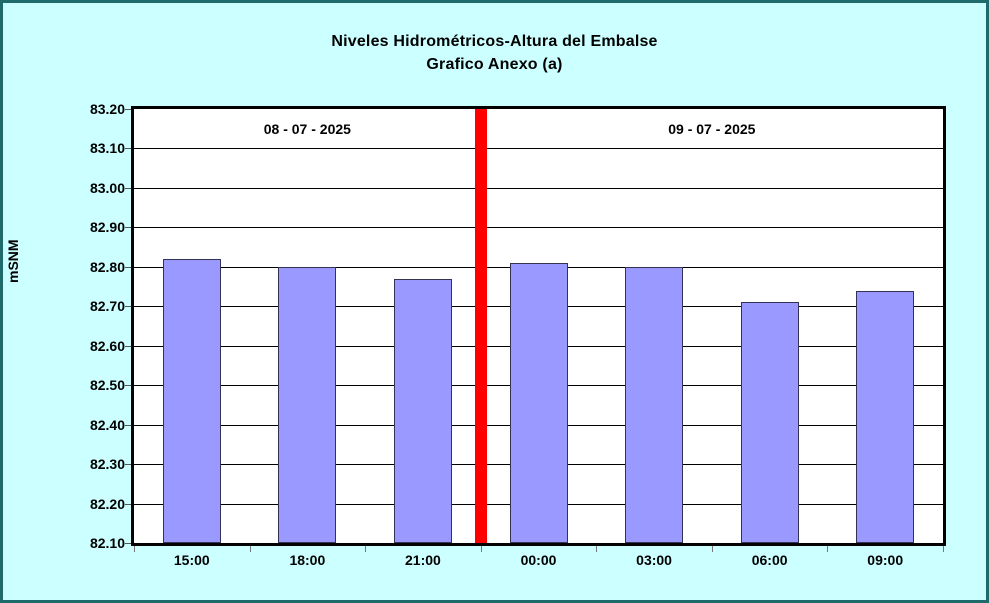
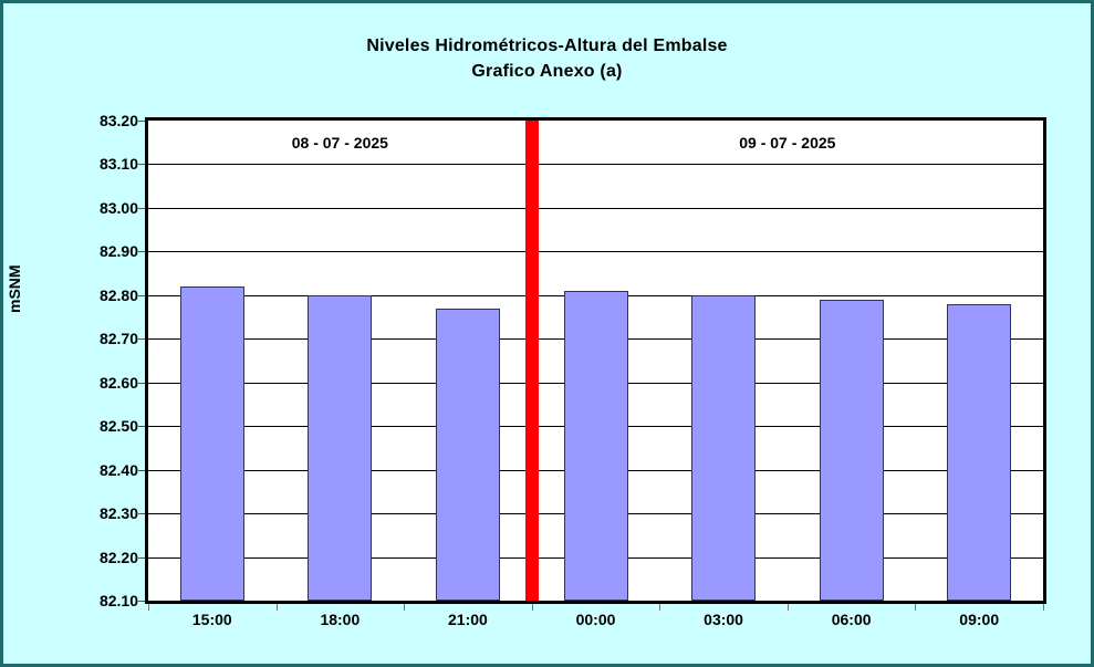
06:00: 82.71 -> 82.79
09:00: 82.74 -> 82.78
